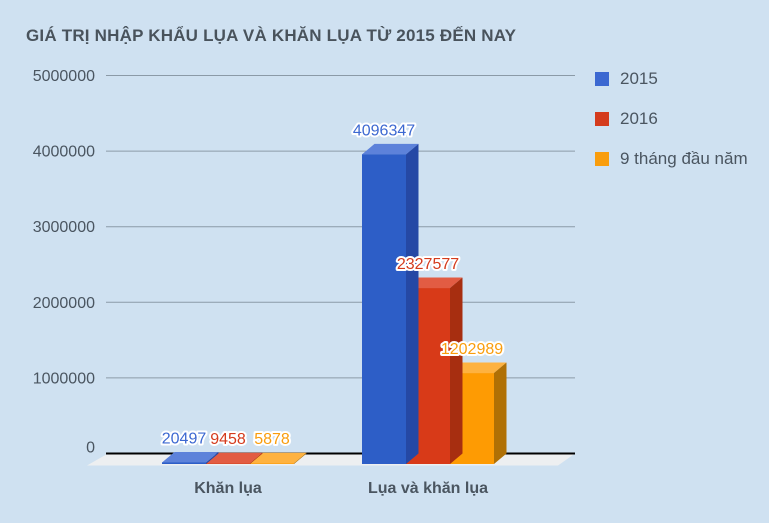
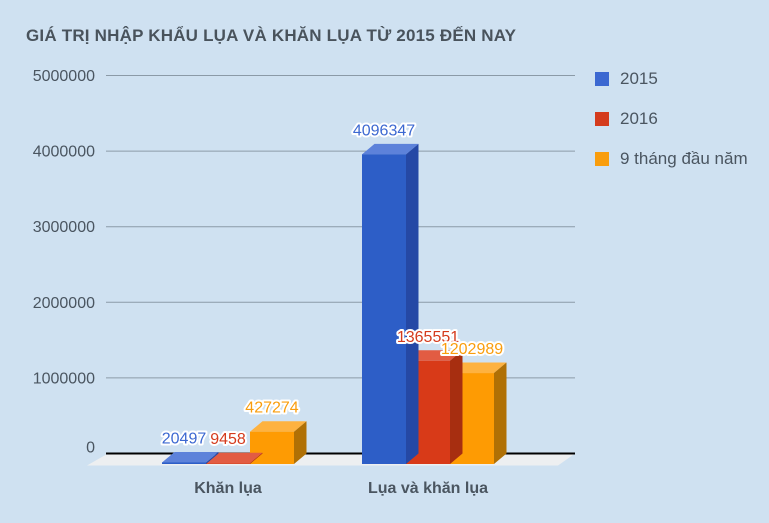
9 tháng đầu năm/Khăn lụa: 5878 -> 427274
2016/Lụa và khăn lụa: 2327577 -> 1365551
